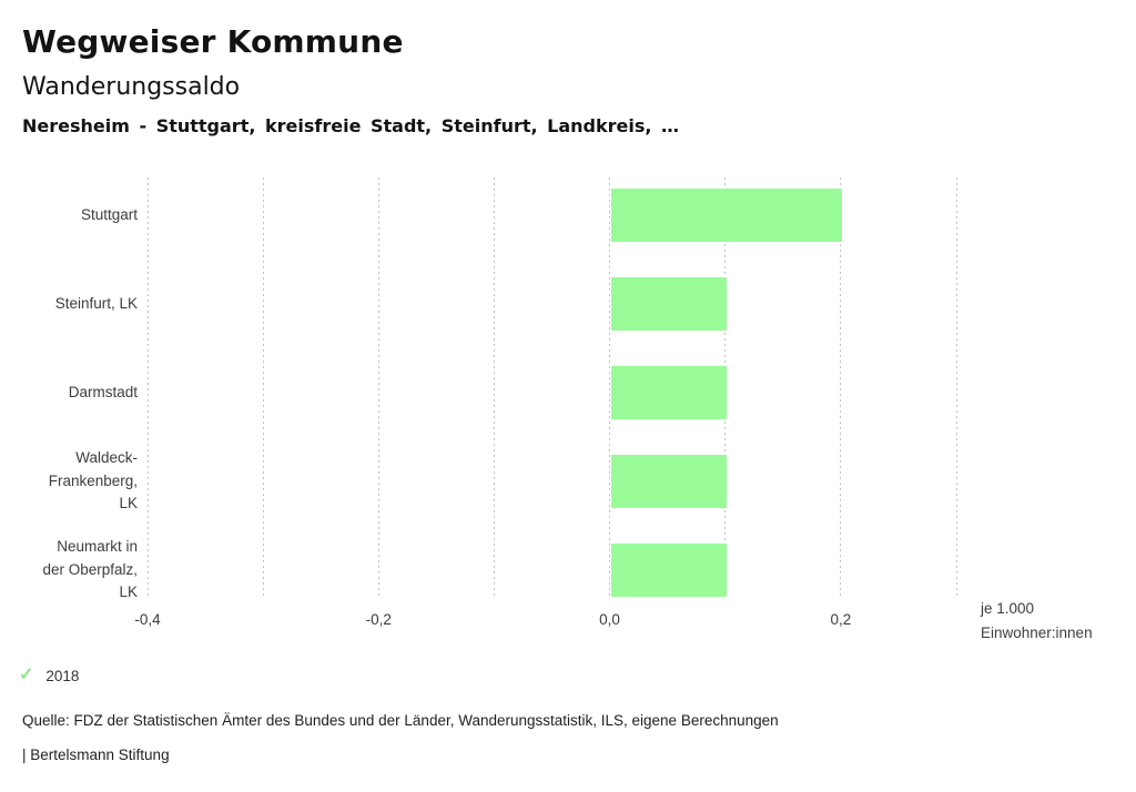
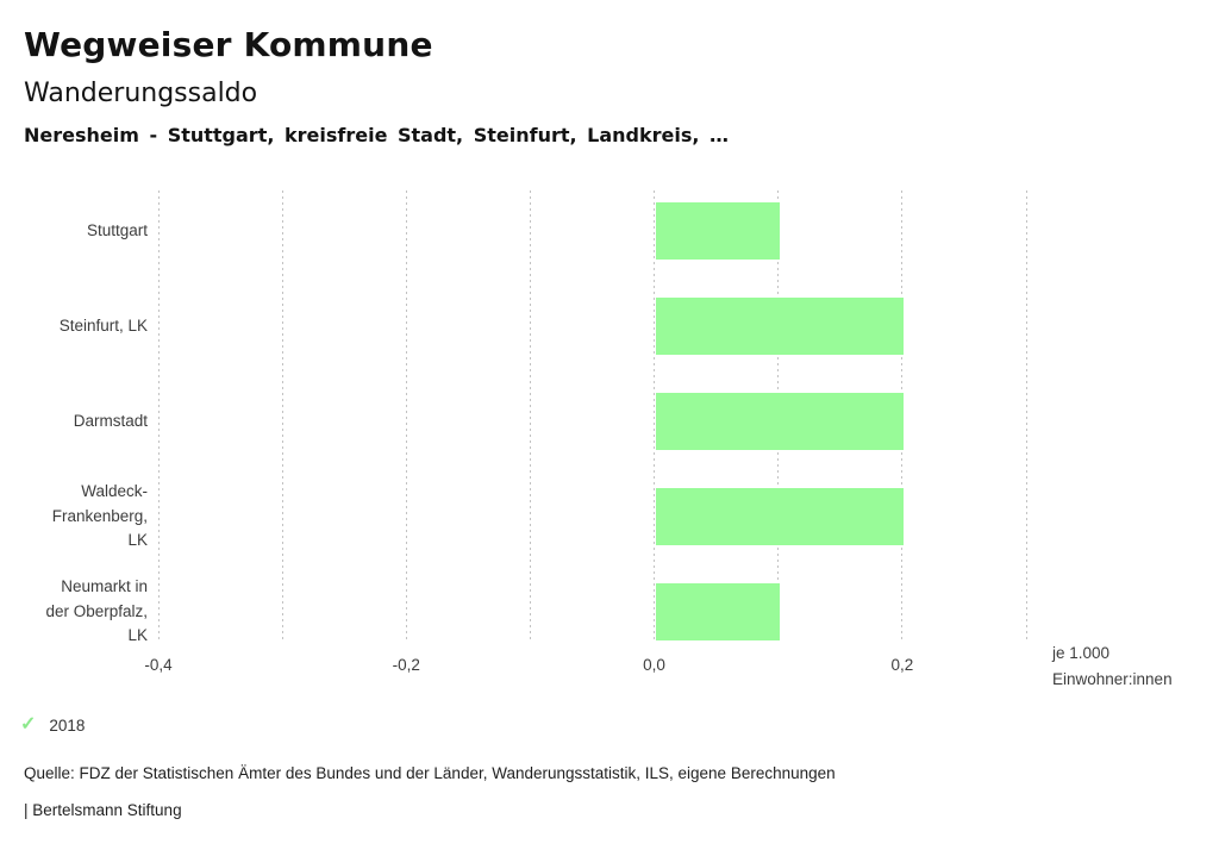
Stuttgart: 0,2 -> 0,1
Steinfurt, LK: 0,1 -> 0,2
Darmstadt: 0,1 -> 0,2
Waldeck-Frankenberg, LK: 0,1 -> 0,2
